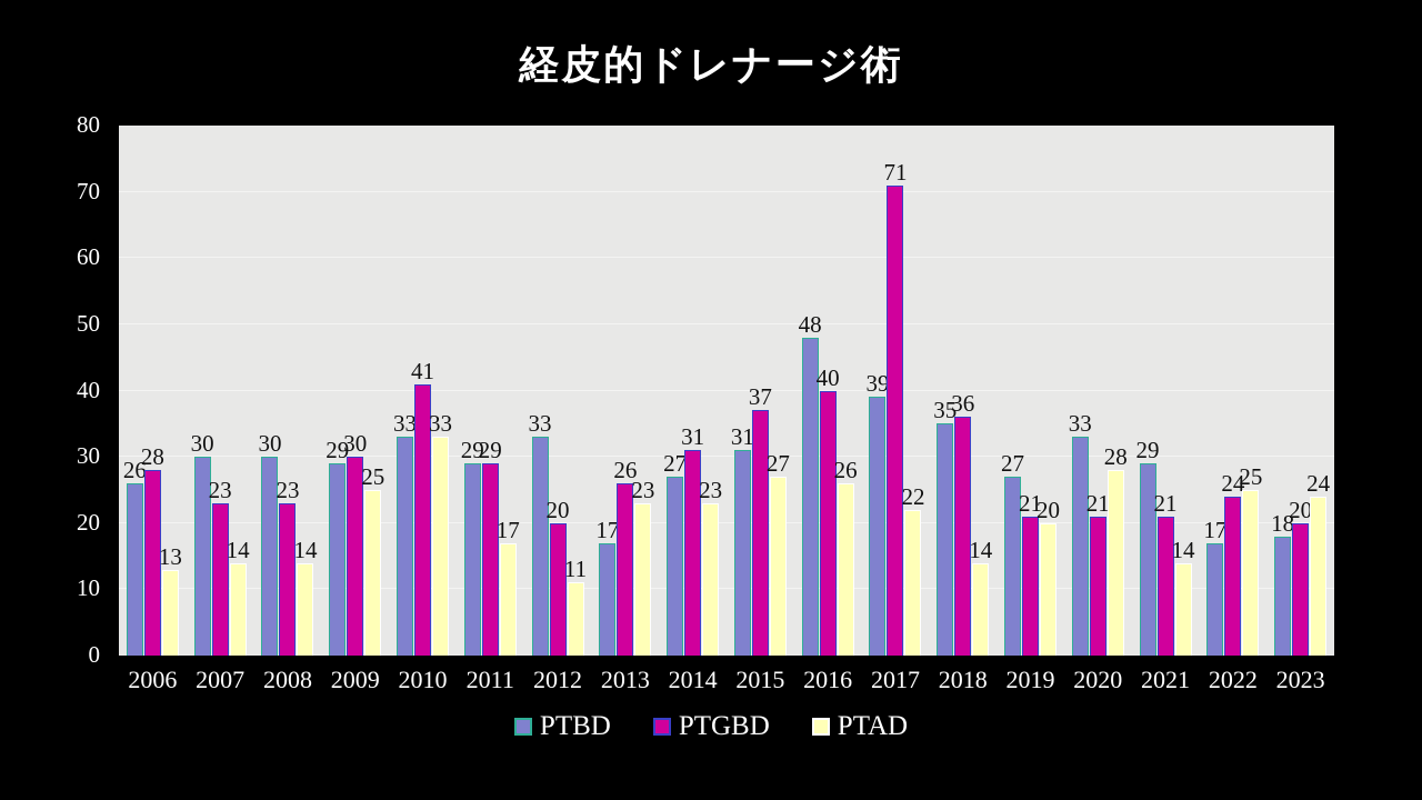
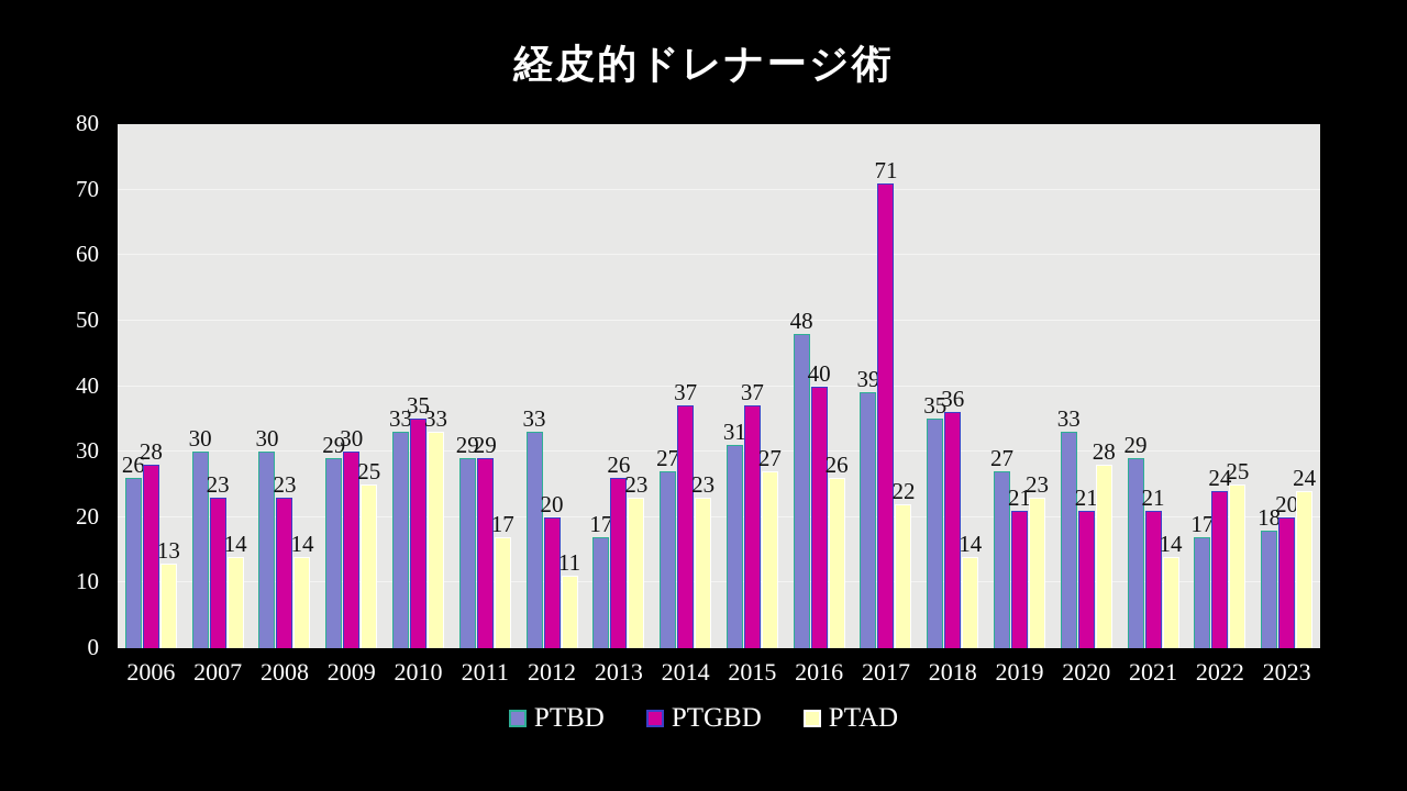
PTGBD/2010: 41 -> 35
PTGBD/2014: 31 -> 37
PTAD/2019: 20 -> 23
